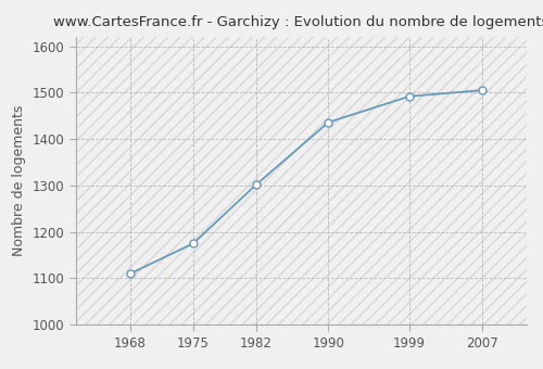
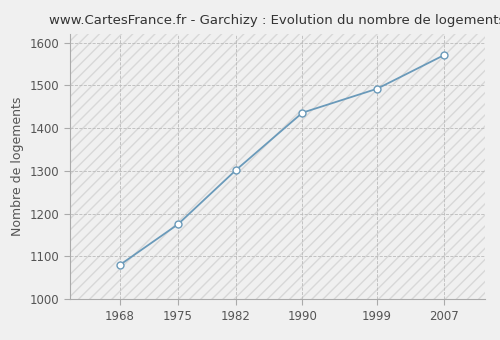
1968: 1110 -> 1080
2007: 1505 -> 1570
